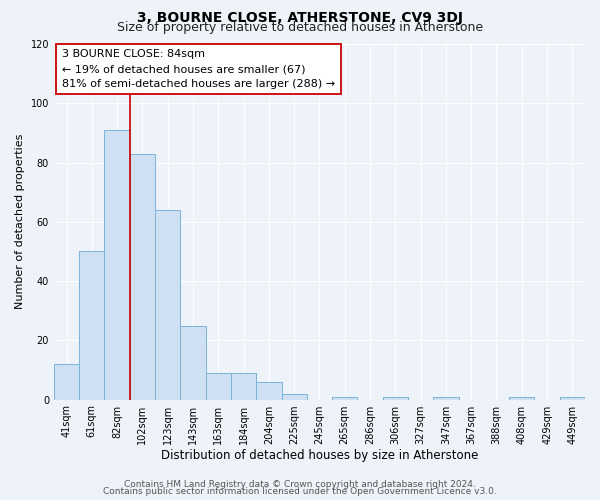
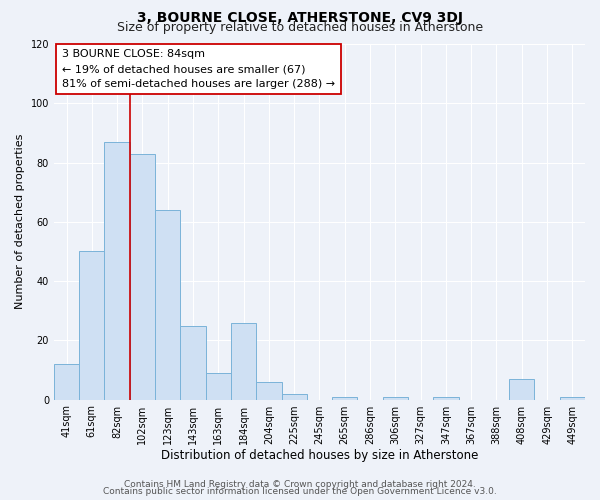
82sqm: 91 -> 87
184sqm: 9 -> 26
408sqm: 1 -> 7
